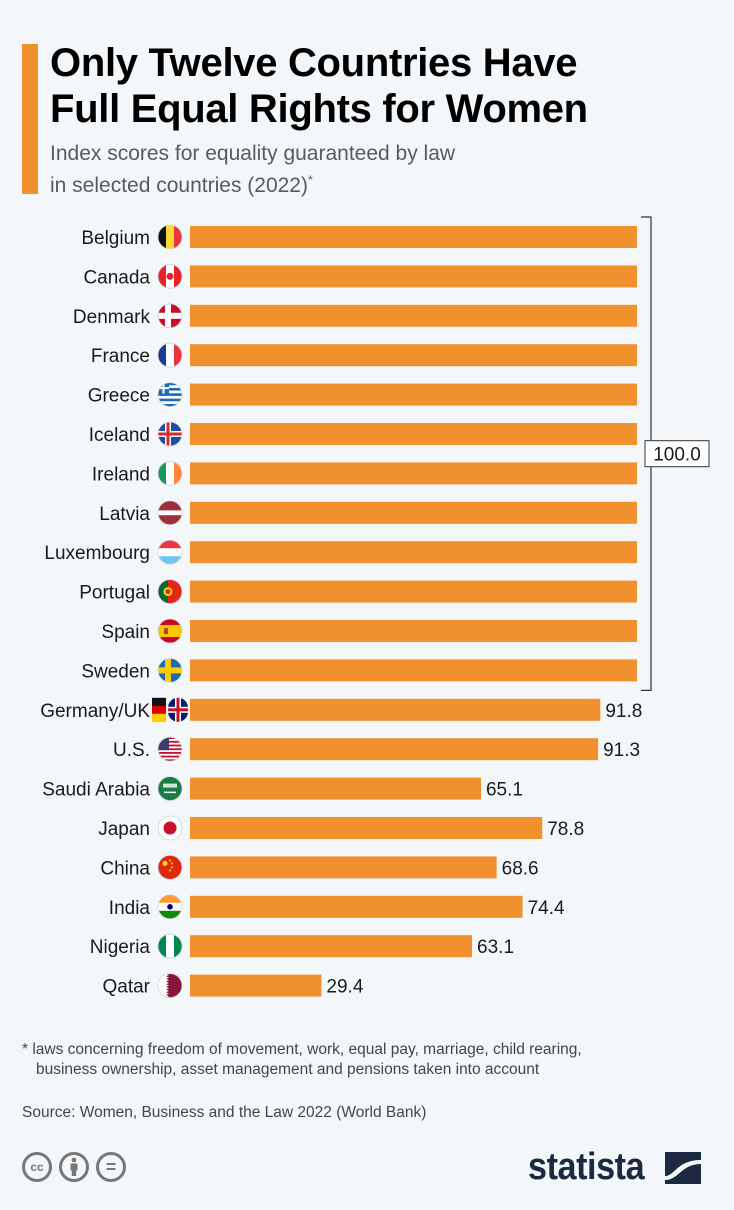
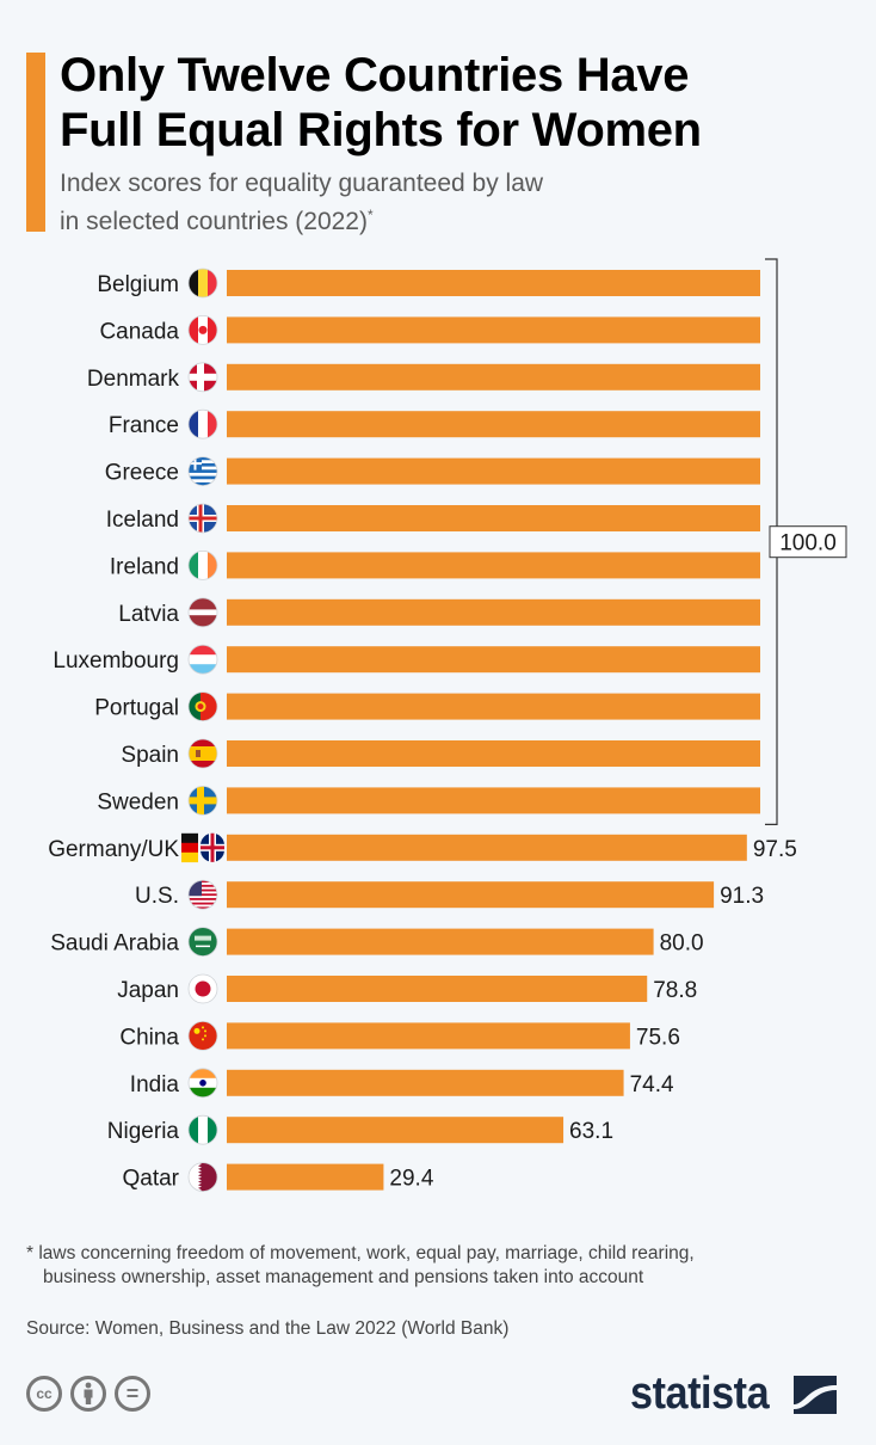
Germany/UK: 91.8 -> 97.5
Saudi Arabia: 65.1 -> 80.0
China: 68.6 -> 75.6
